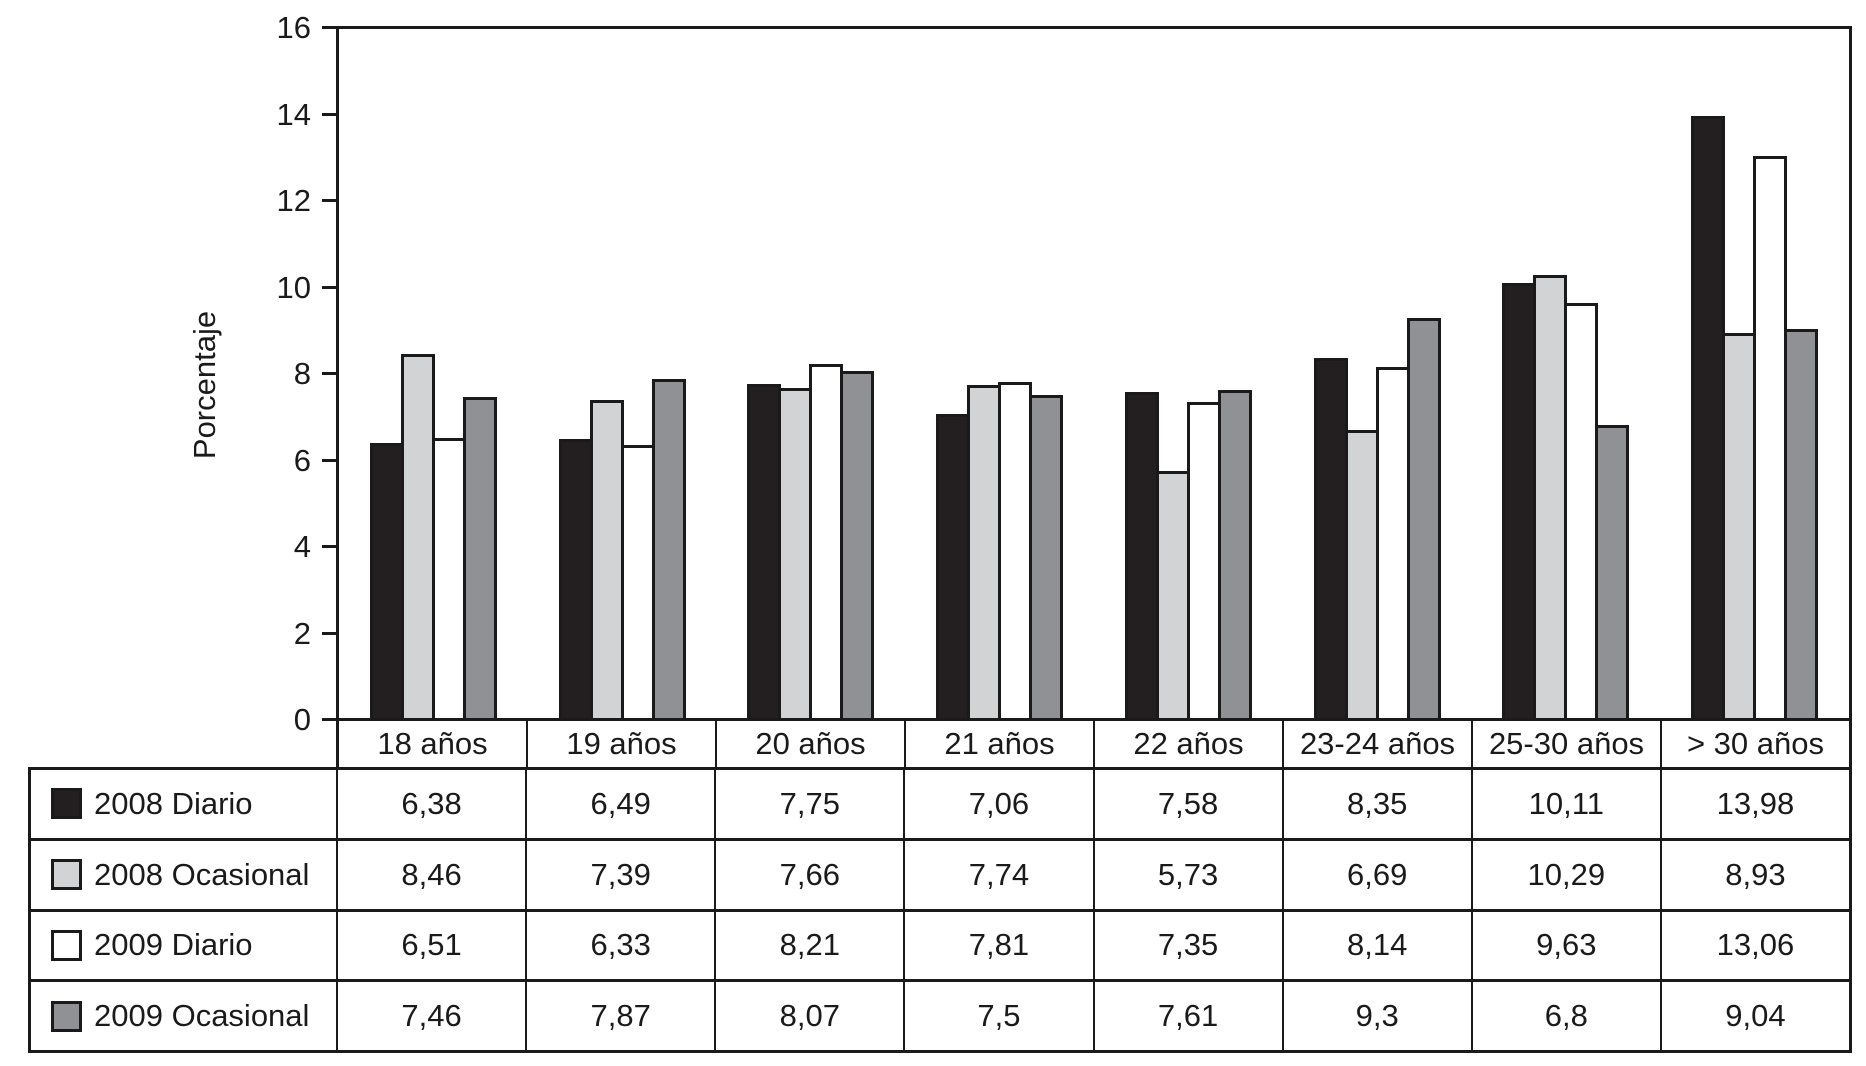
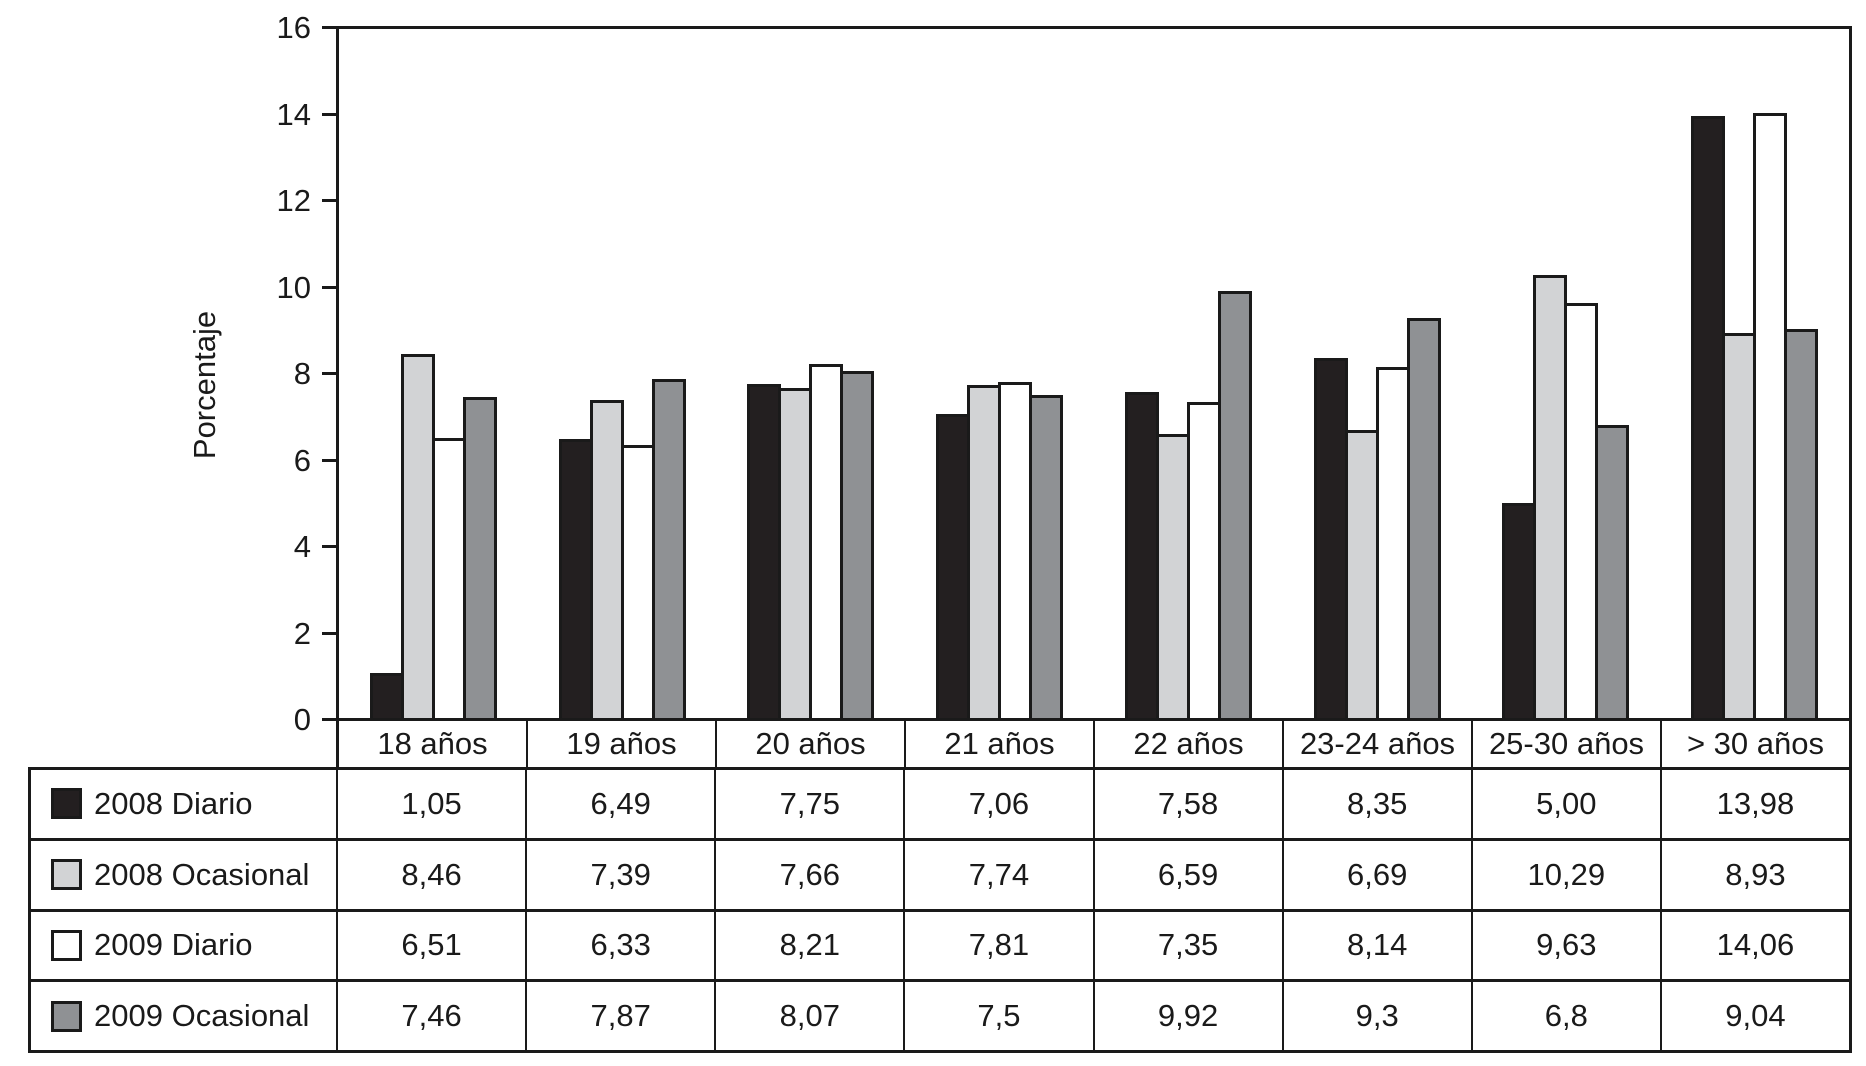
2008 Diario/18 años: 6,38 -> 1,05
2008 Ocasional/22 años: 5,73 -> 6,59
2009 Ocasional/22 años: 7,61 -> 9,92
2008 Diario/25-30 años: 10,11 -> 5,00
2009 Diario/> 30 años: 13,06 -> 14,06
